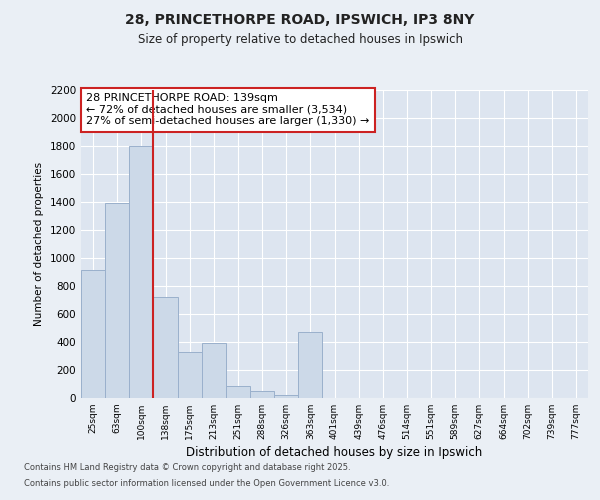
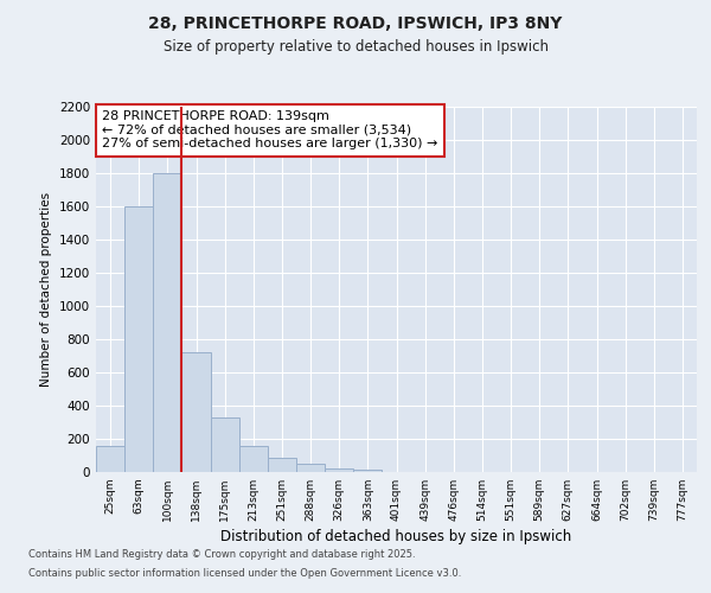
25sqm: 910 -> 160
63sqm: 1390 -> 1600
213sqm: 390 -> 160
363sqm: 470 -> 10
